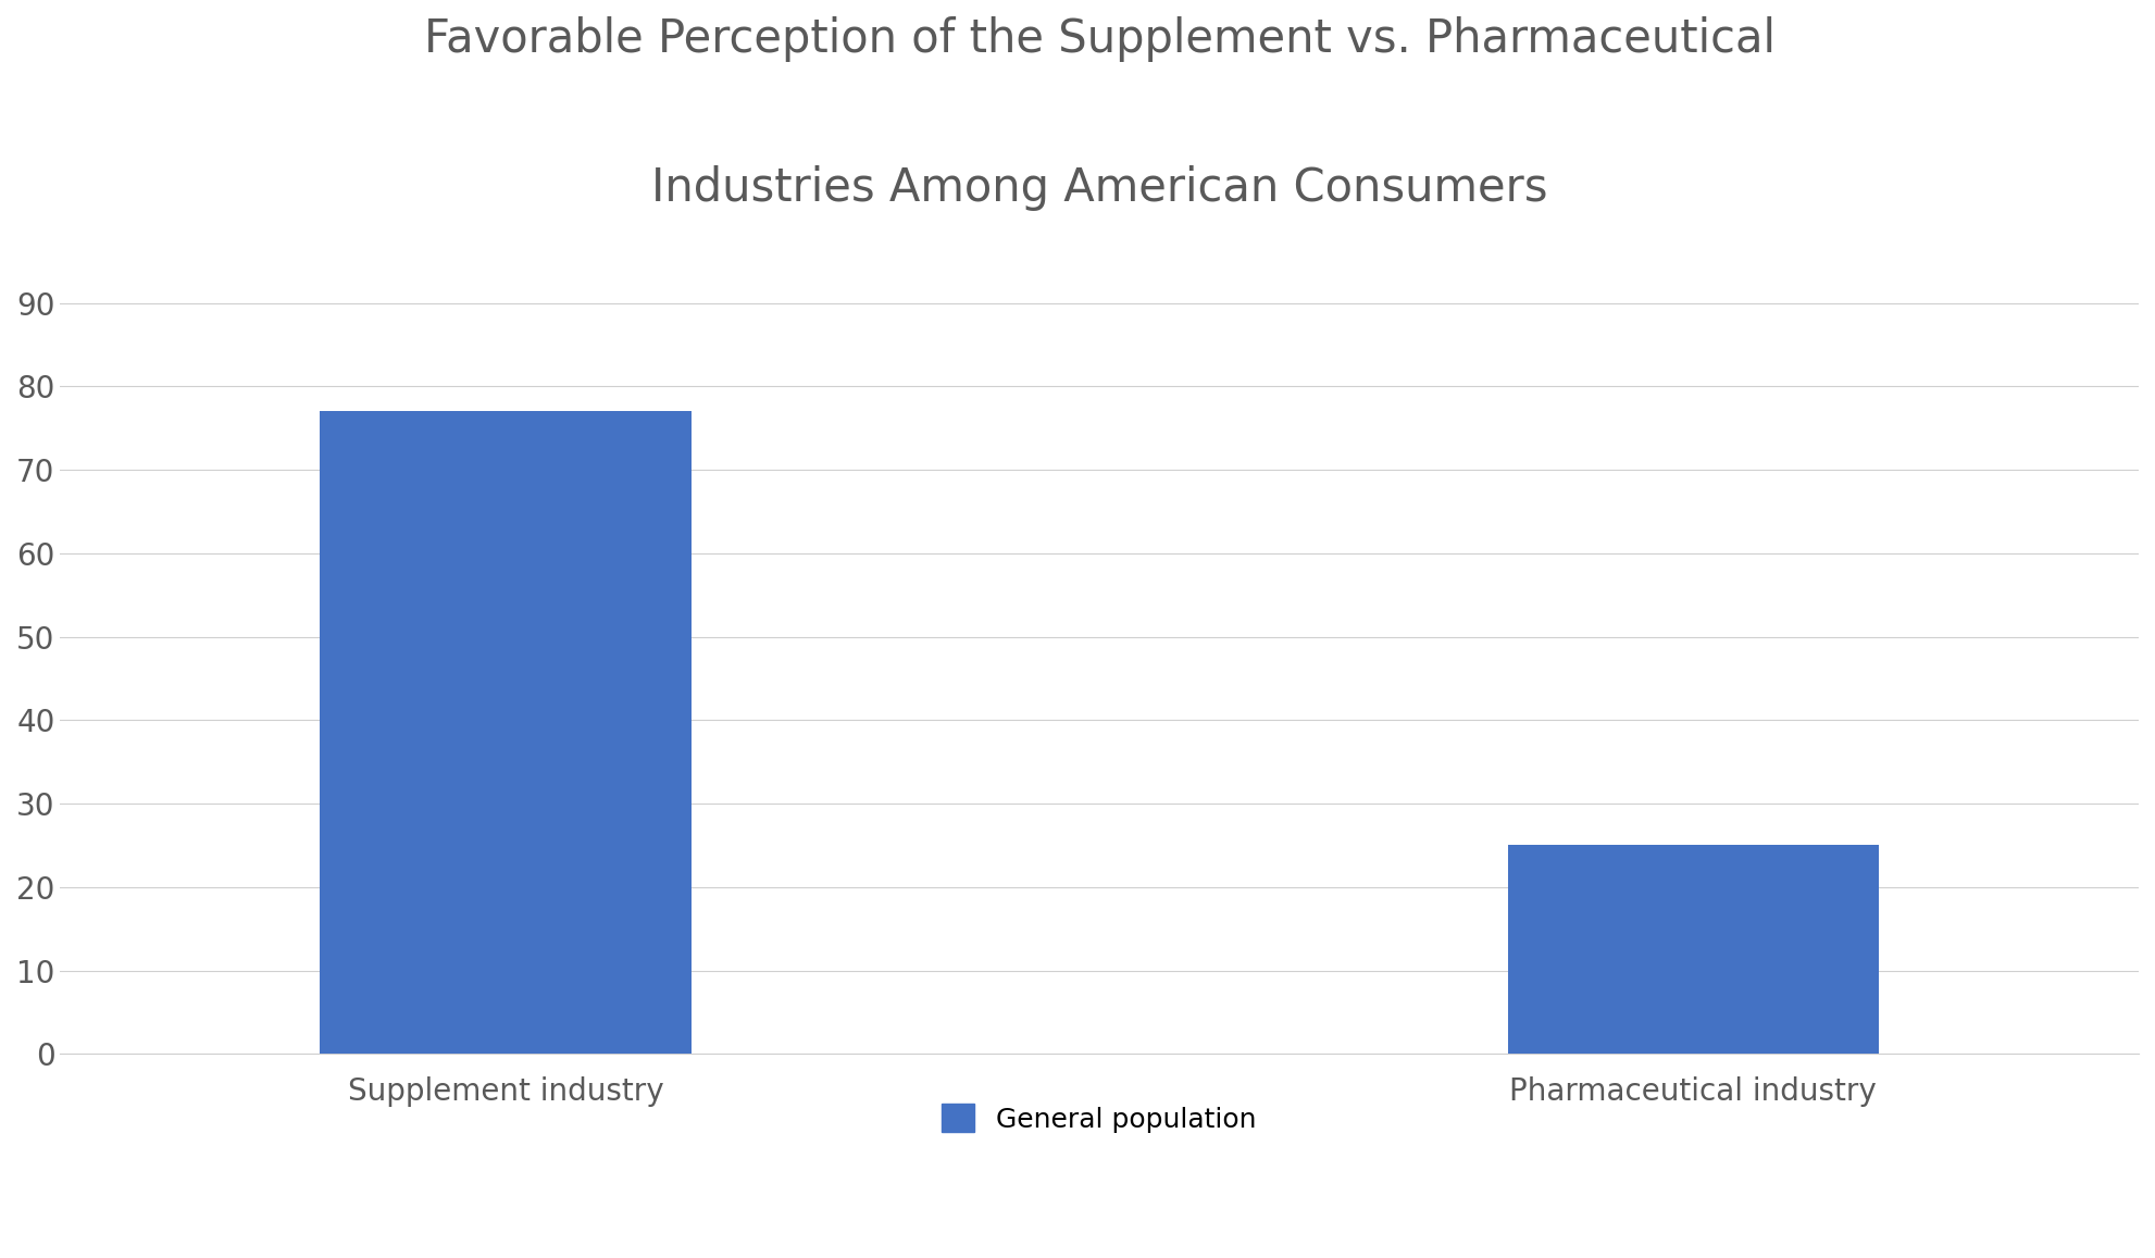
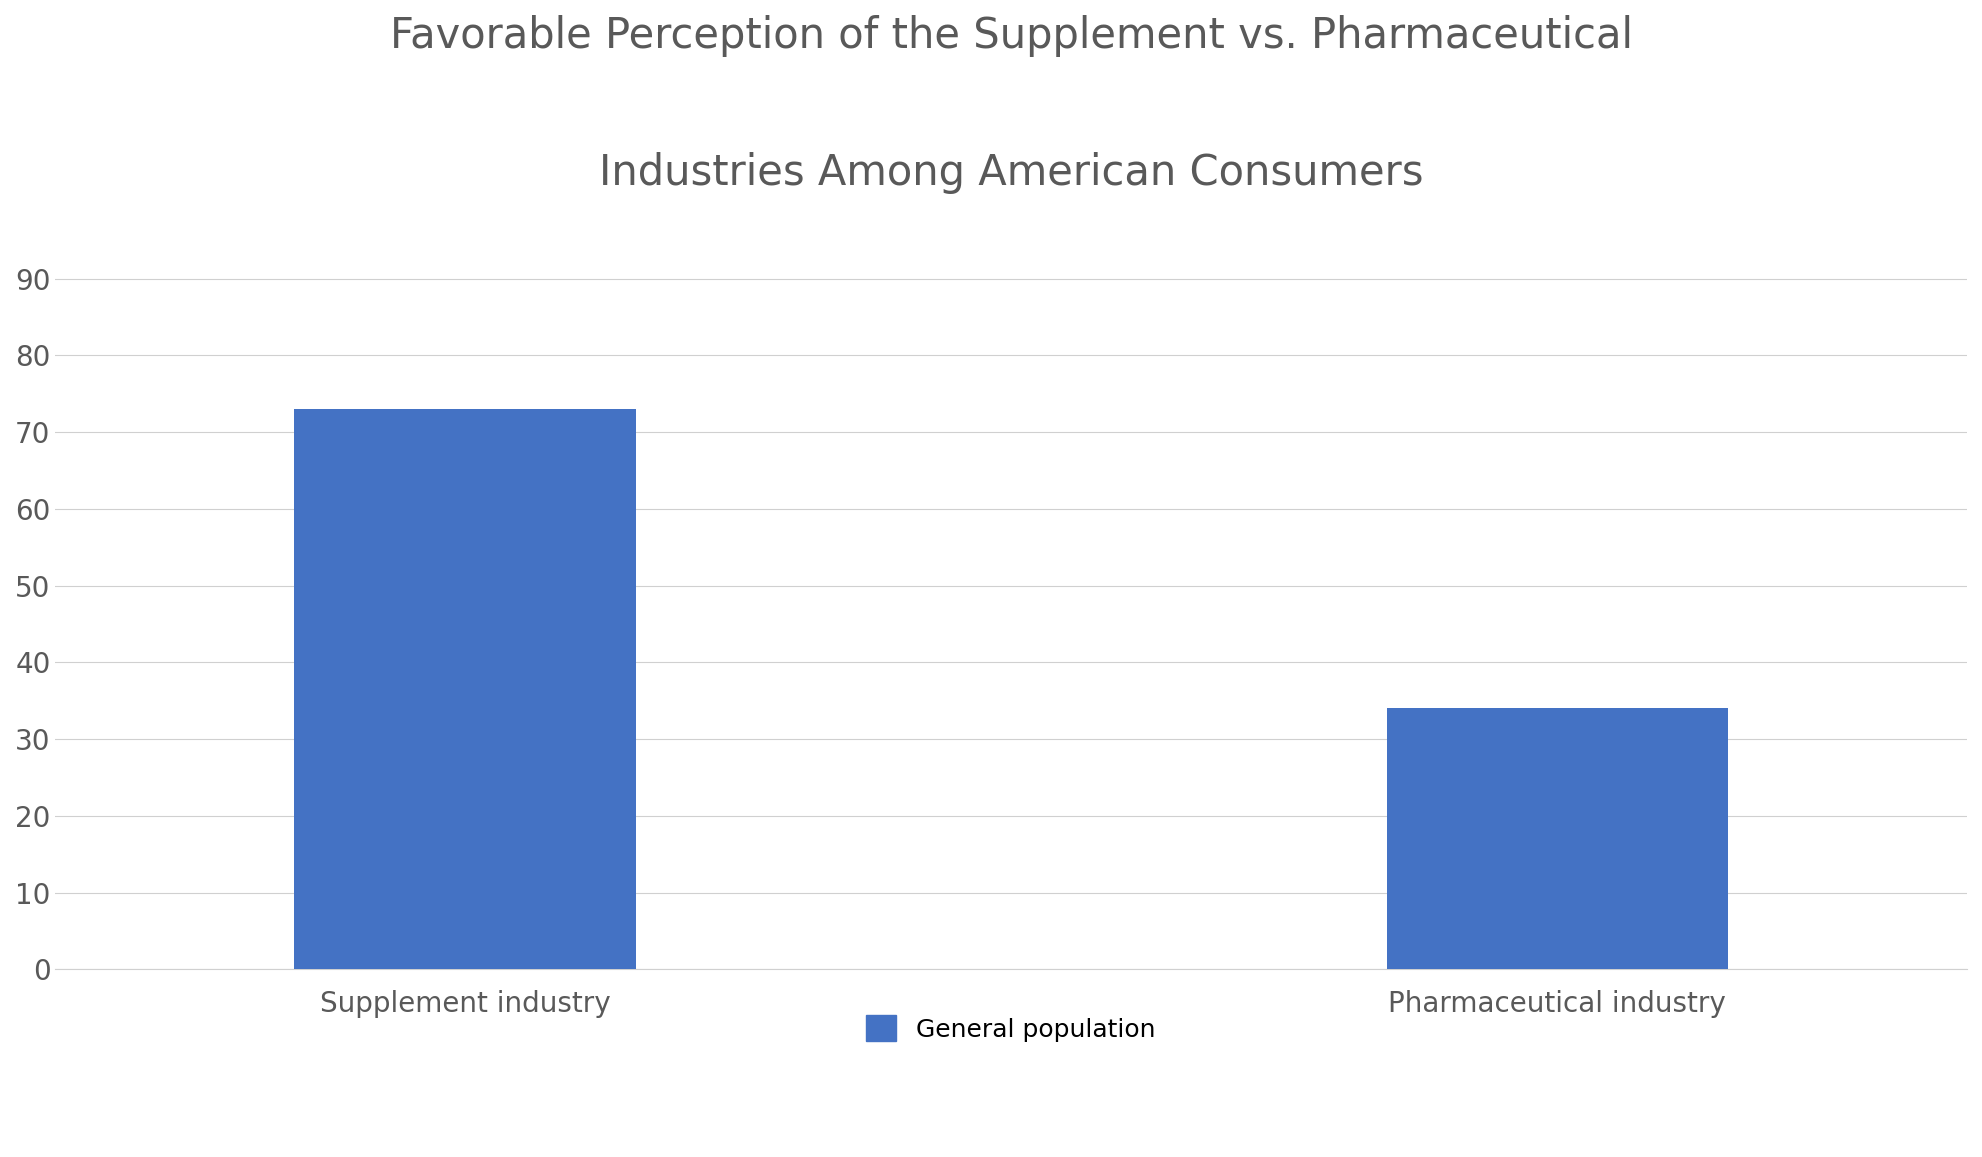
Supplement industry: 77 -> 73
Pharmaceutical industry: 25 -> 34
